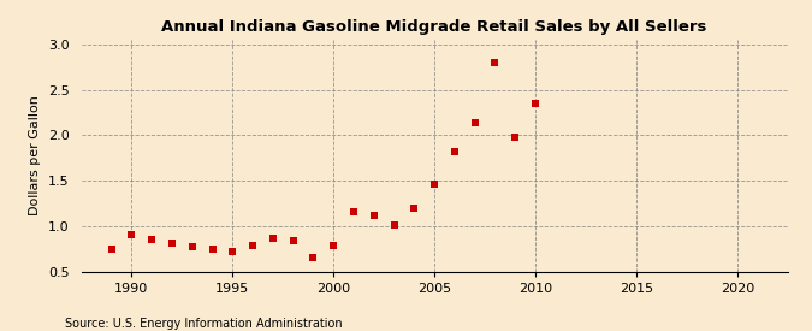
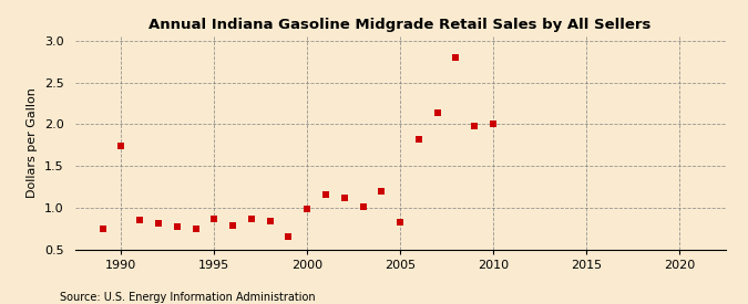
1990: 0.91 -> 1.74
1995: 0.72 -> 0.86
2000: 0.79 -> 0.98
2005: 1.46 -> 0.82
2010: 2.35 -> 2.00
